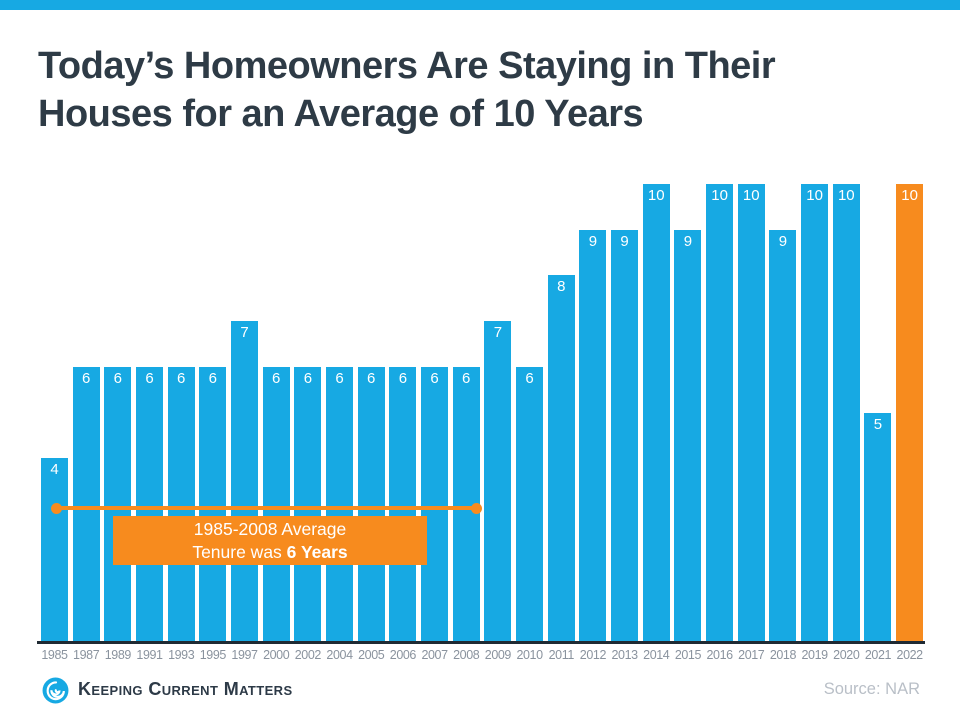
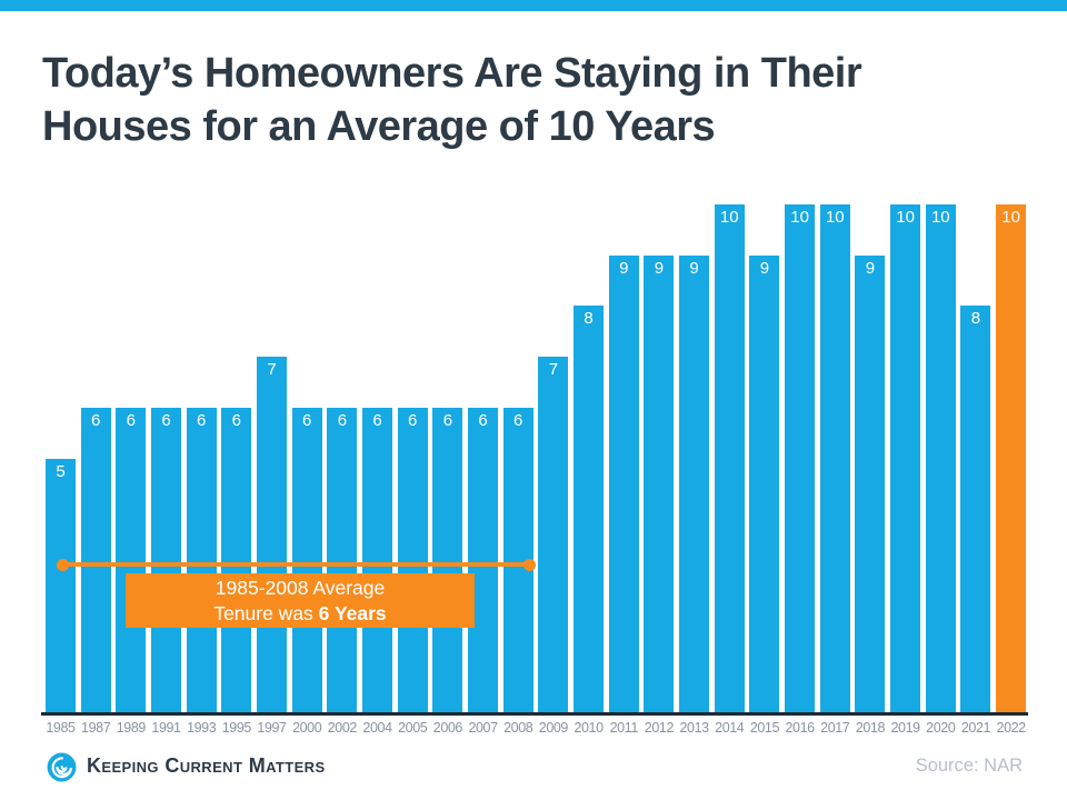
1985: 4 -> 5
2010: 6 -> 8
2011: 8 -> 9
2021: 5 -> 8
